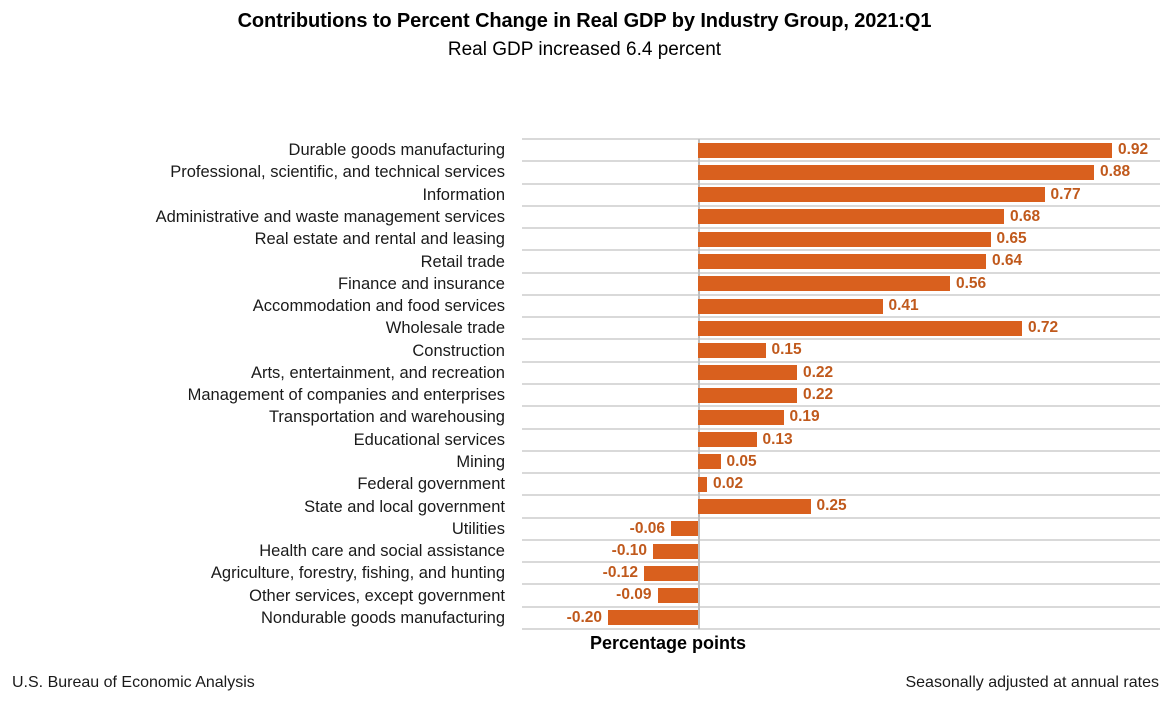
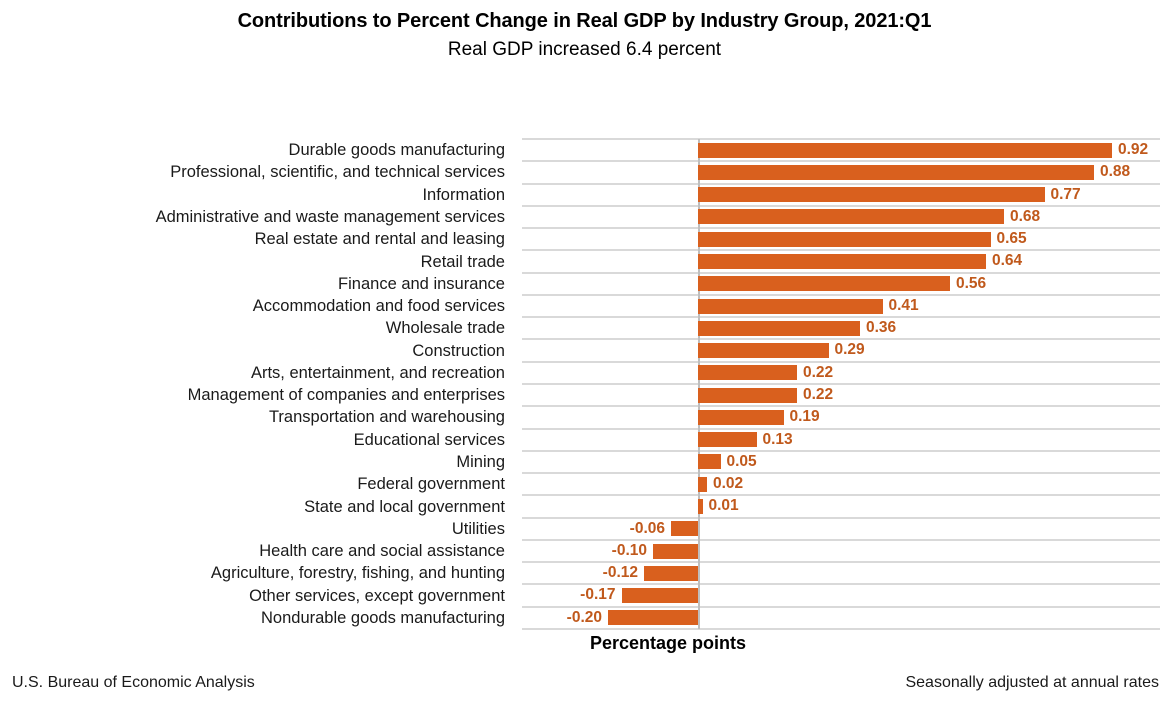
Wholesale trade: 0.72 -> 0.36
Construction: 0.15 -> 0.29
State and local government: 0.25 -> 0.01
Other services, except government: -0.09 -> -0.17
